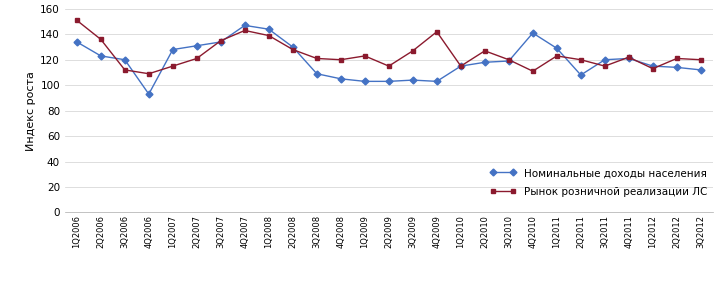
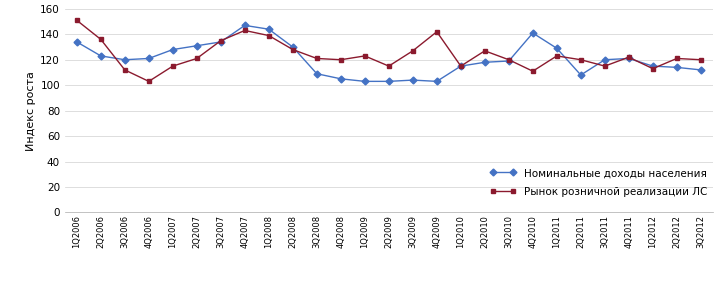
Номинальные доходы населения/4Q2006: 93 -> 121
Рынок розничной реализации ЛС/4Q2006: 109 -> 103
